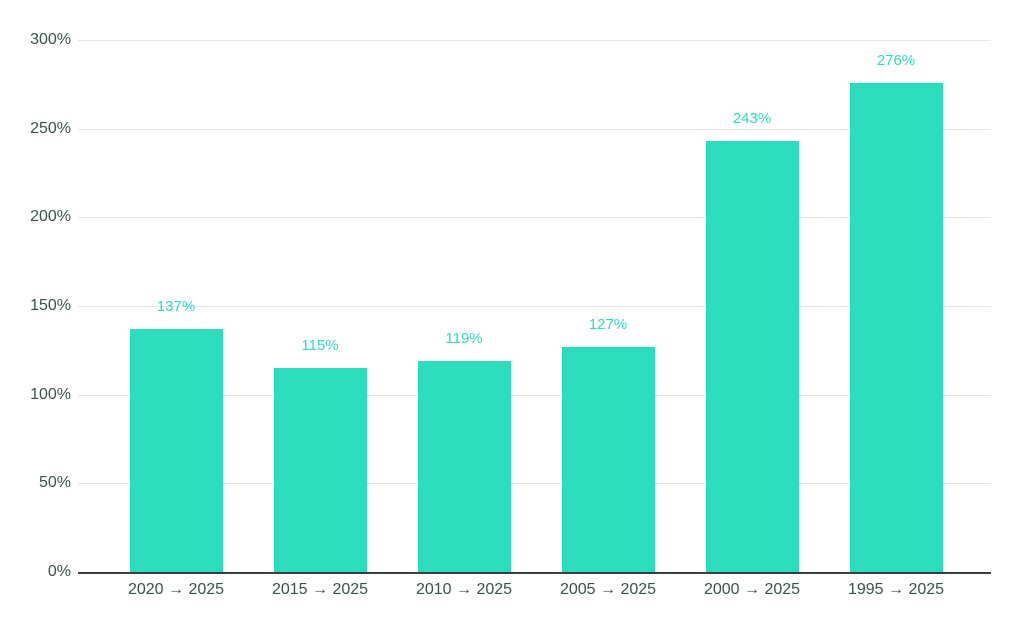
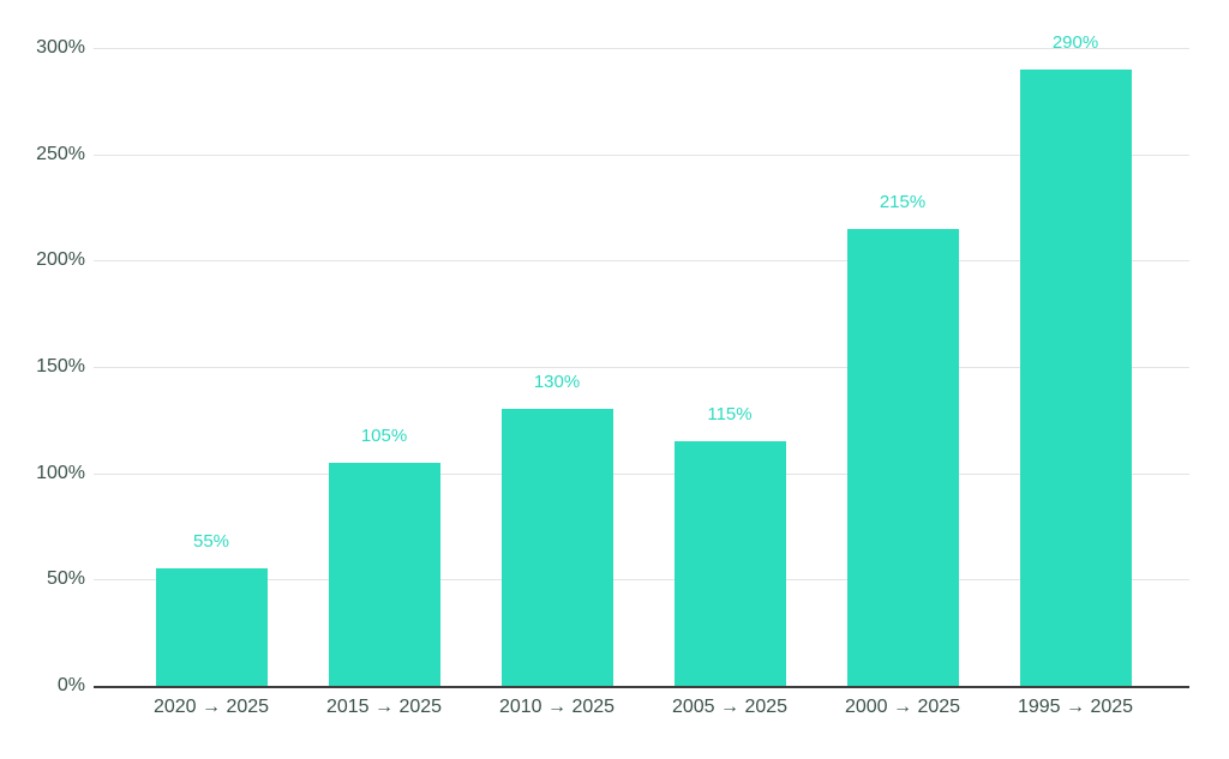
2020 → 2025: 137% -> 55%
2015 → 2025: 115% -> 105%
2010 → 2025: 119% -> 130%
2005 → 2025: 127% -> 115%
2000 → 2025: 243% -> 215%
1995 → 2025: 276% -> 290%
